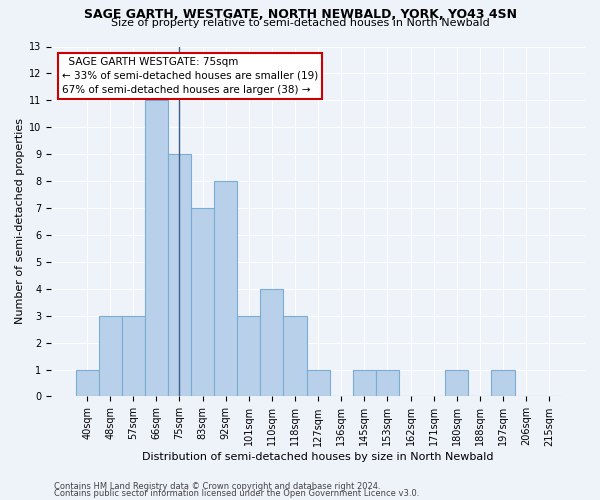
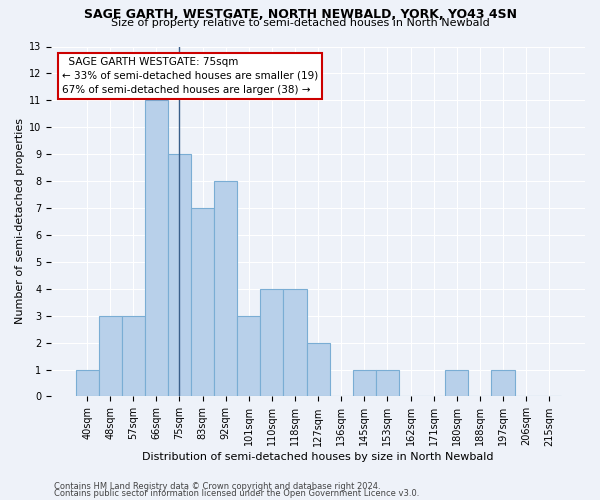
118sqm: 3 -> 4
127sqm: 1 -> 2
